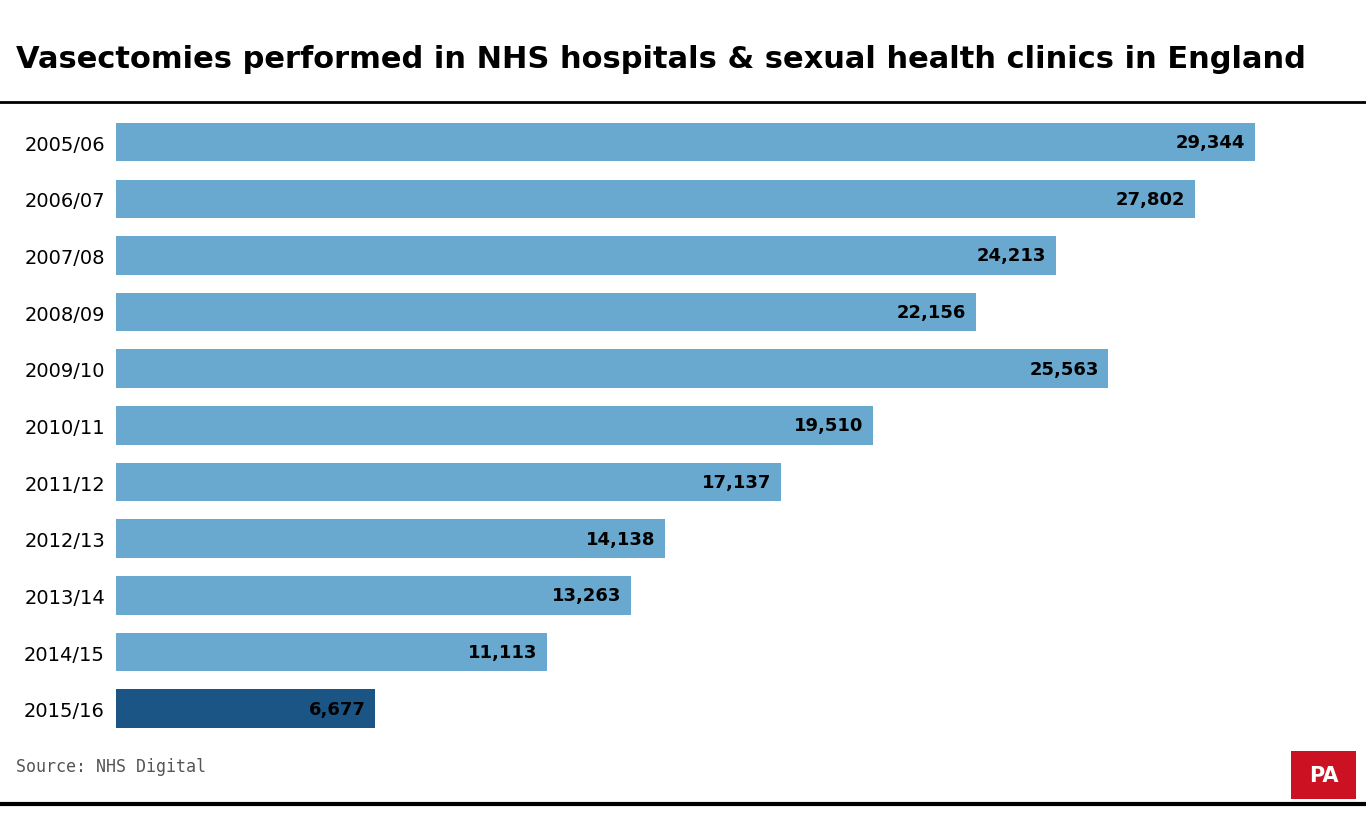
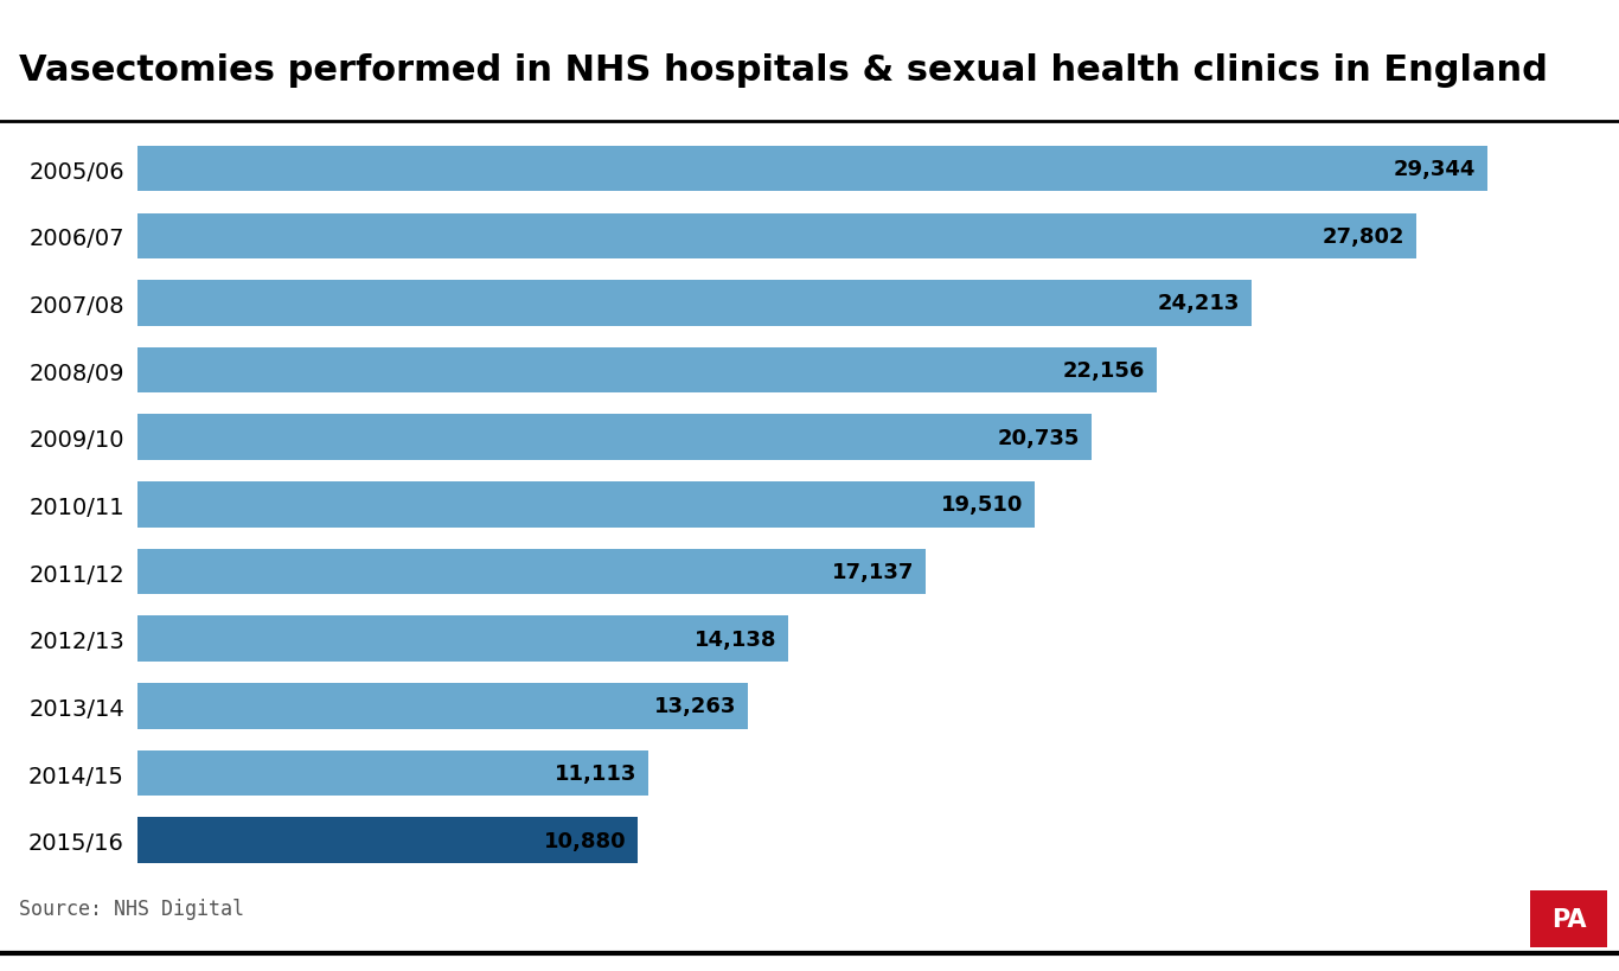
2009/10: 25,563 -> 20,735
2015/16: 6,677 -> 10,880
